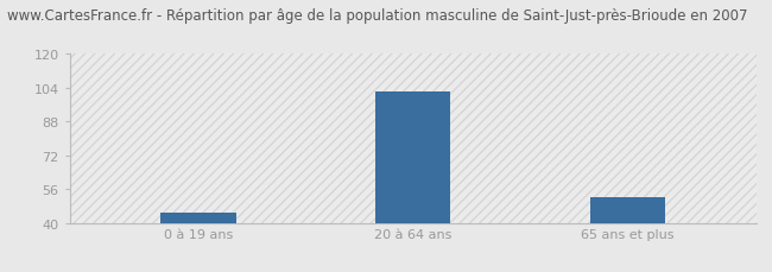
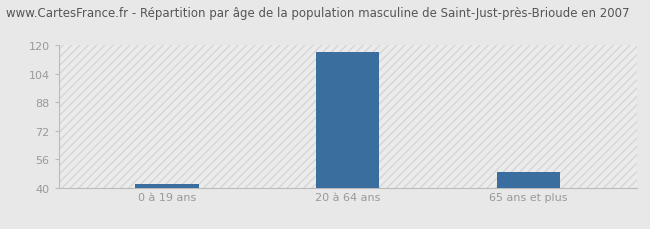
0 à 19 ans: 45 -> 42
20 à 64 ans: 102 -> 116
65 ans et plus: 52 -> 49
